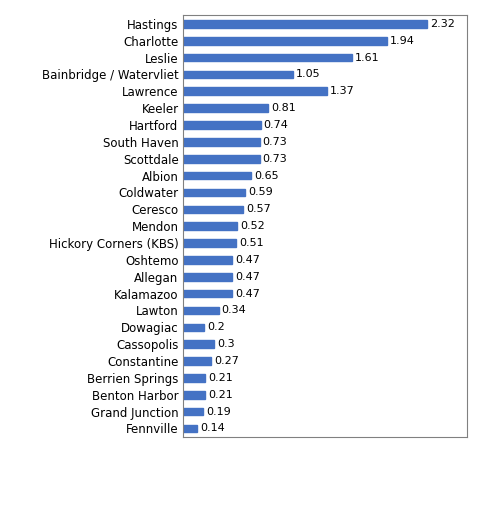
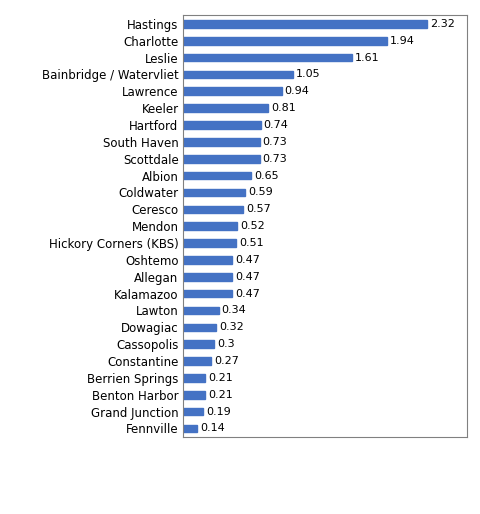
Lawrence: 1.37 -> 0.94
Dowagiac: 0.2 -> 0.32
